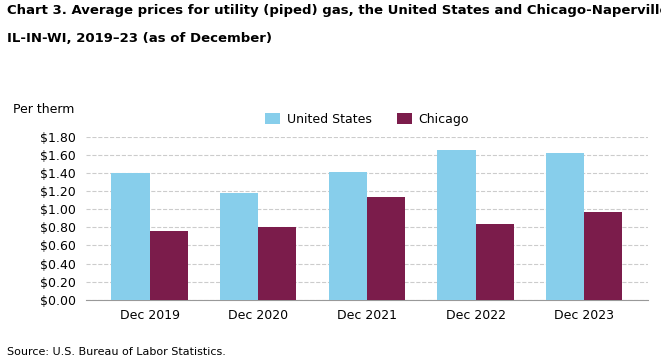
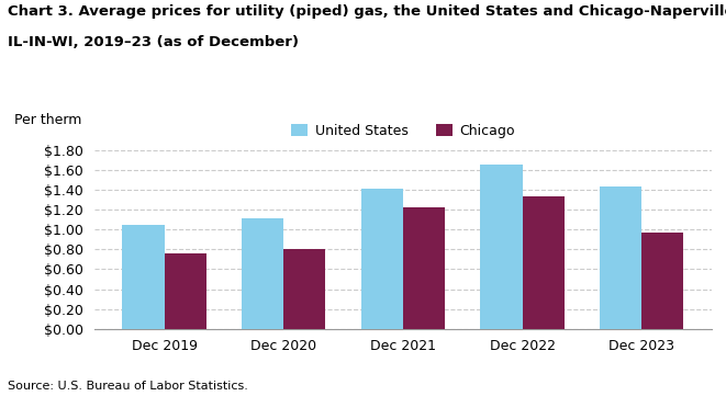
United States/Dec 2019: $1.40 -> $1.05
United States/Dec 2020: $1.18 -> $1.11
Chicago/Dec 2021: $1.14 -> $1.23
Chicago/Dec 2022: $0.84 -> $1.34
United States/Dec 2023: $1.62 -> $1.44
